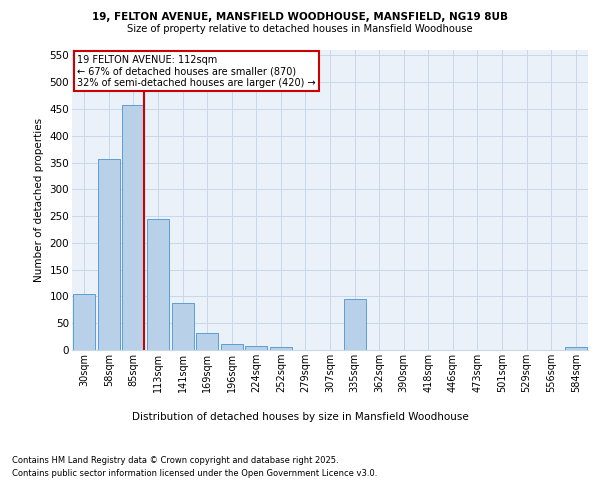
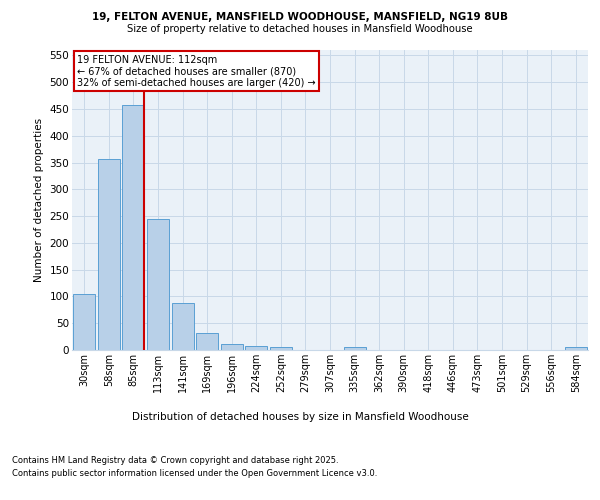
335sqm: 96 -> 5
